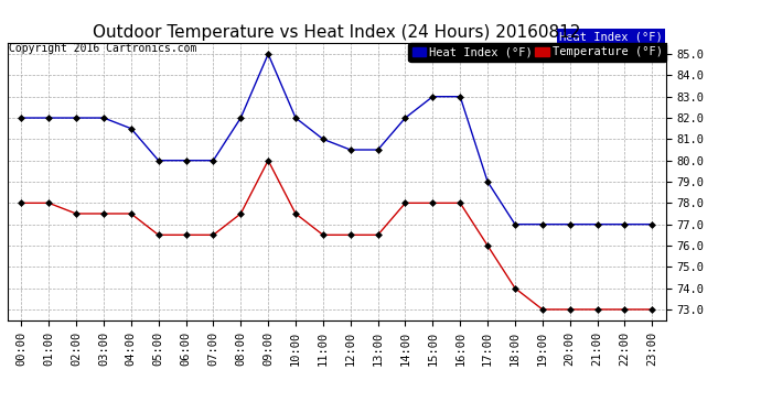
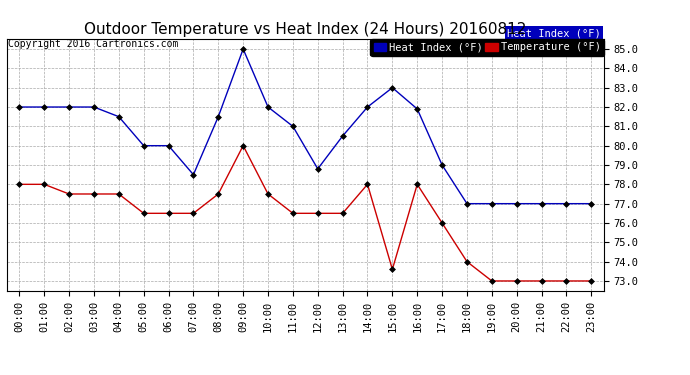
Heat Index (°F)/07:00: 80.0 -> 78.5
Heat Index (°F)/08:00: 82.0 -> 81.5
Heat Index (°F)/12:00: 80.5 -> 78.8
Temperature (°F)/15:00: 78.0 -> 73.6
Heat Index (°F)/16:00: 83.0 -> 81.9
